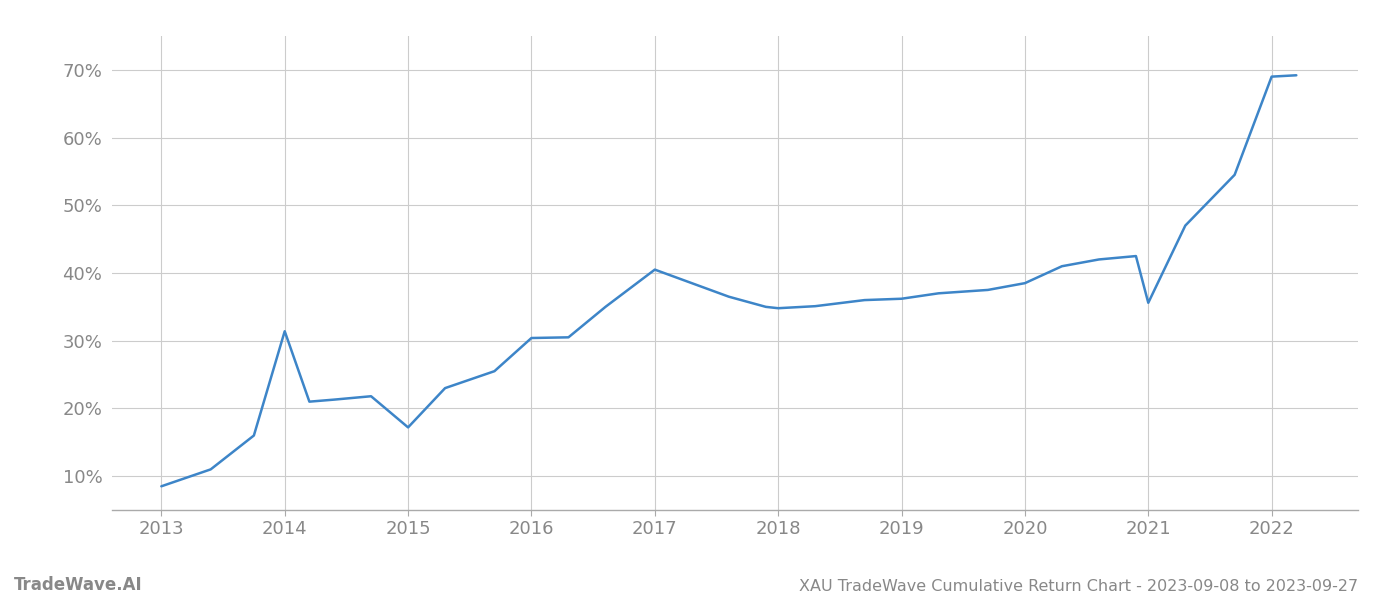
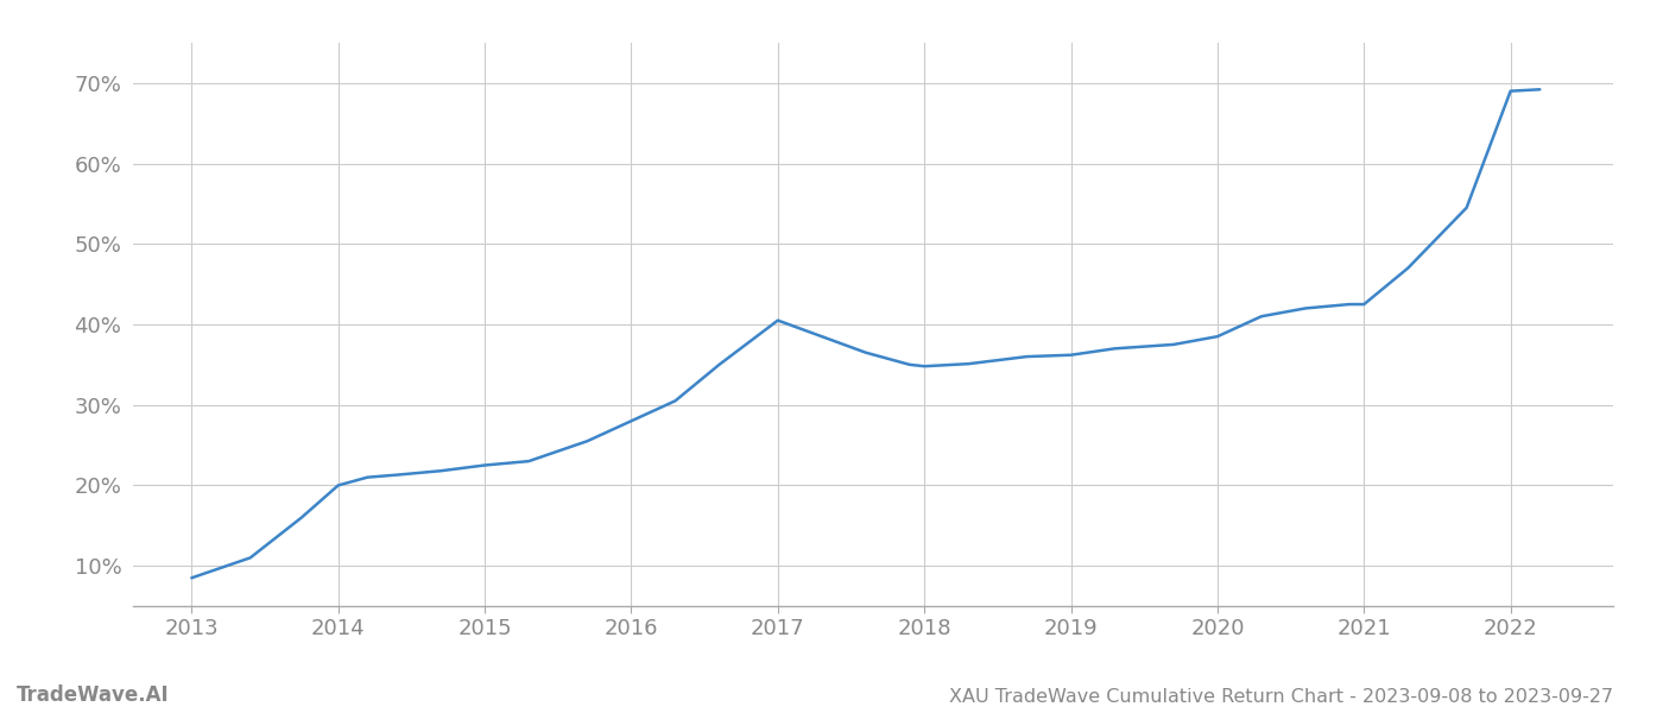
2014: 31.4% -> 20.0%
2015: 17.2% -> 22.5%
2016: 30.4% -> 28.0%
2021: 35.6% -> 42.5%
